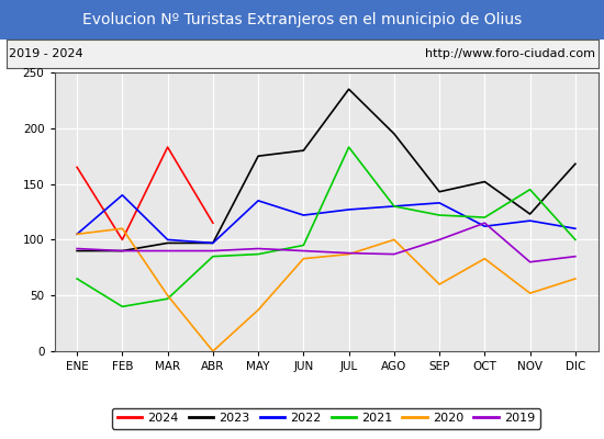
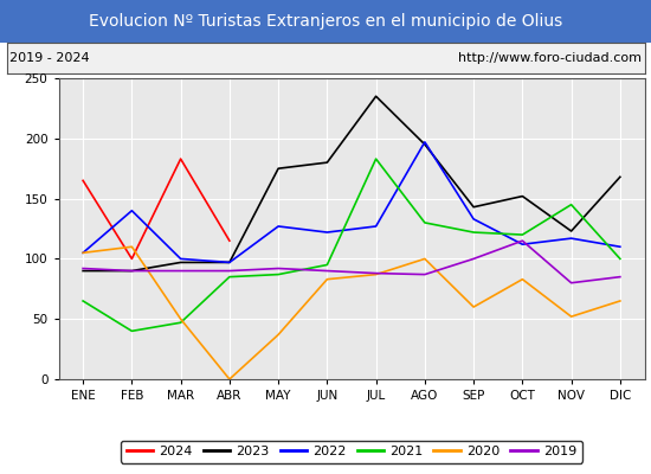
2022/MAY: 135 -> 127
2022/AGO: 130 -> 197
